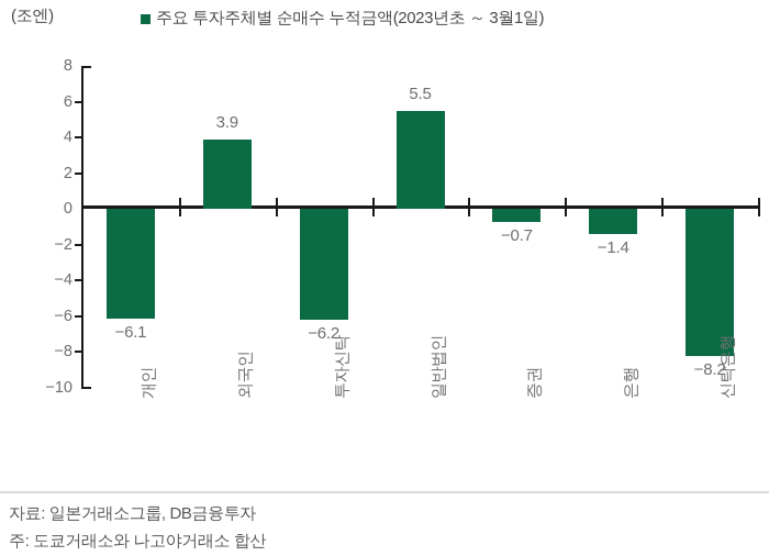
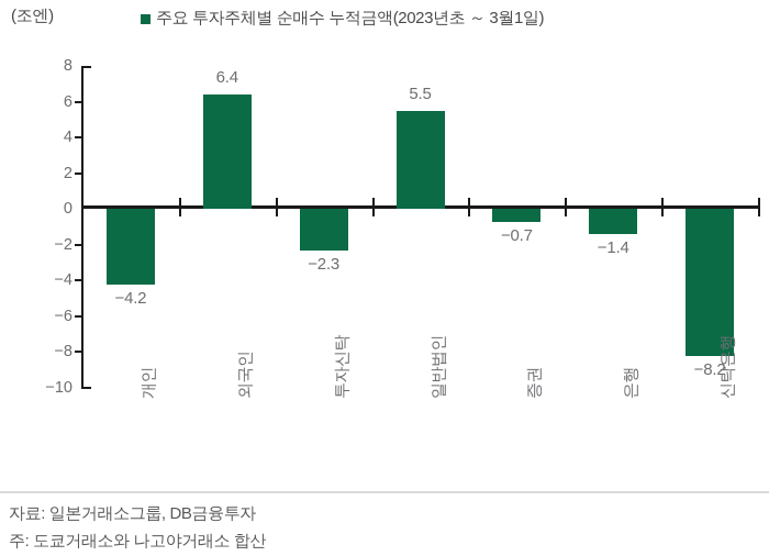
개인: −6.1 -> −4.2
외국인: 3.9 -> 6.4
투자신탁: −6.2 -> −2.3
